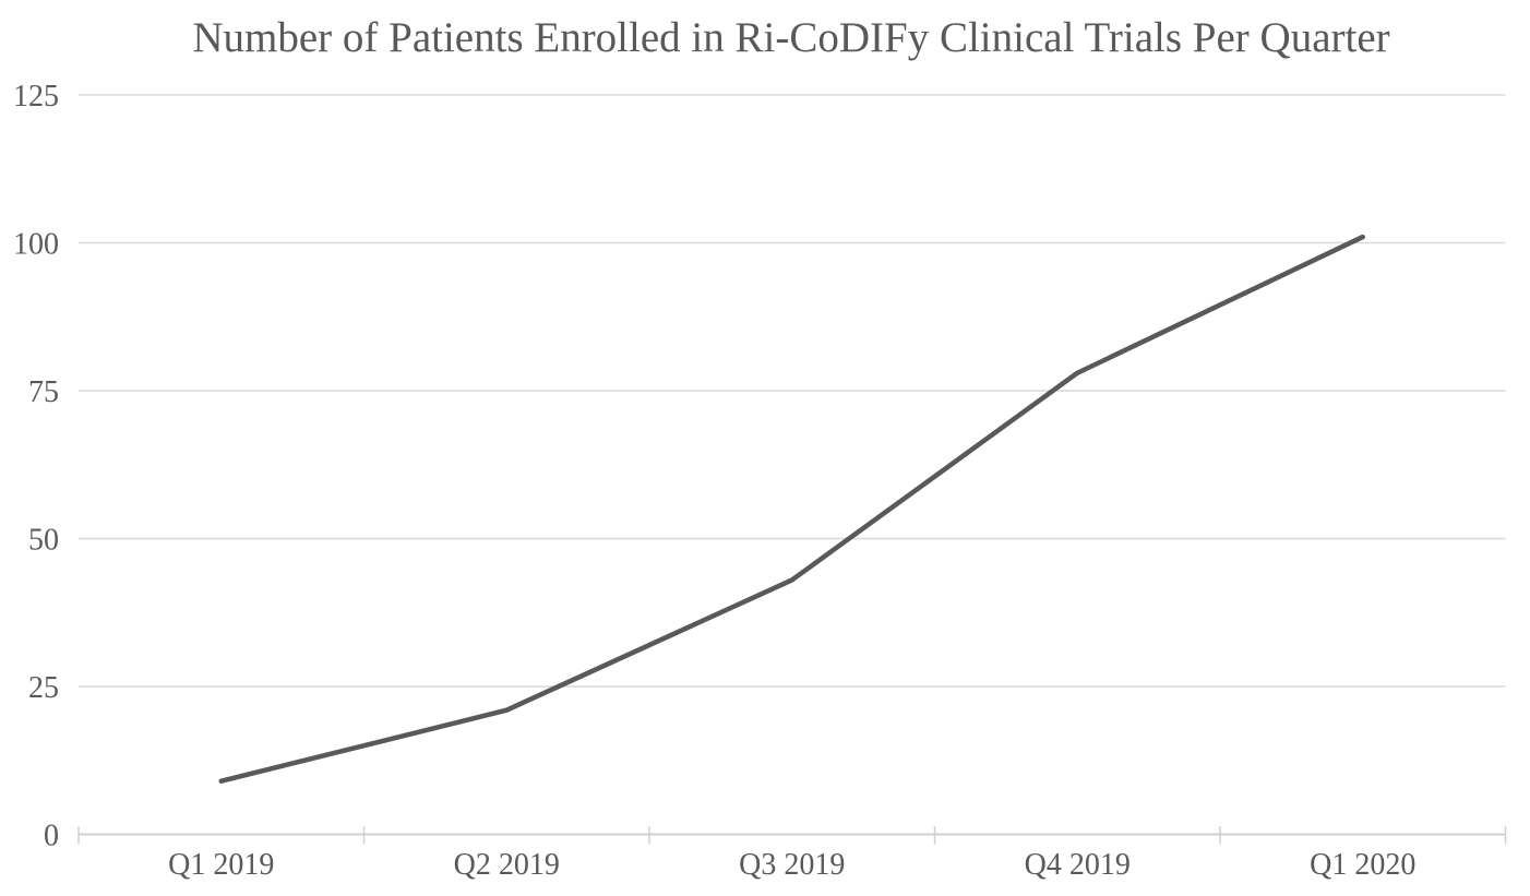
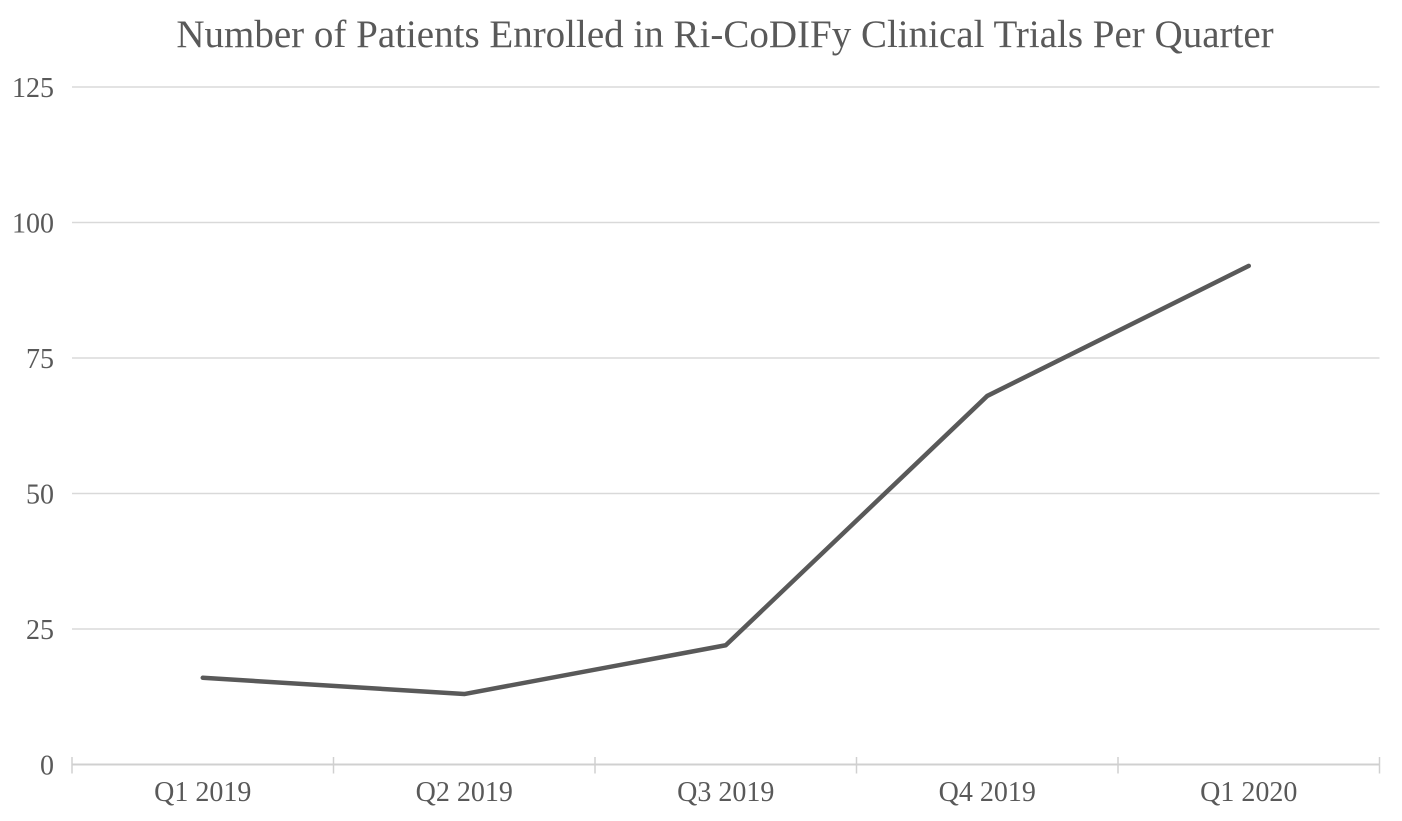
Q1 2019: 9 -> 16
Q2 2019: 21 -> 13
Q3 2019: 43 -> 22
Q4 2019: 78 -> 68
Q1 2020: 101 -> 92
